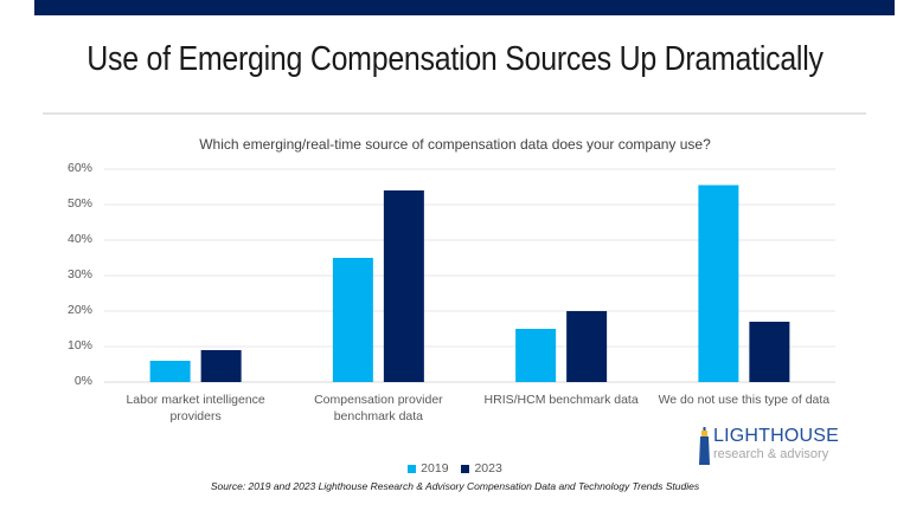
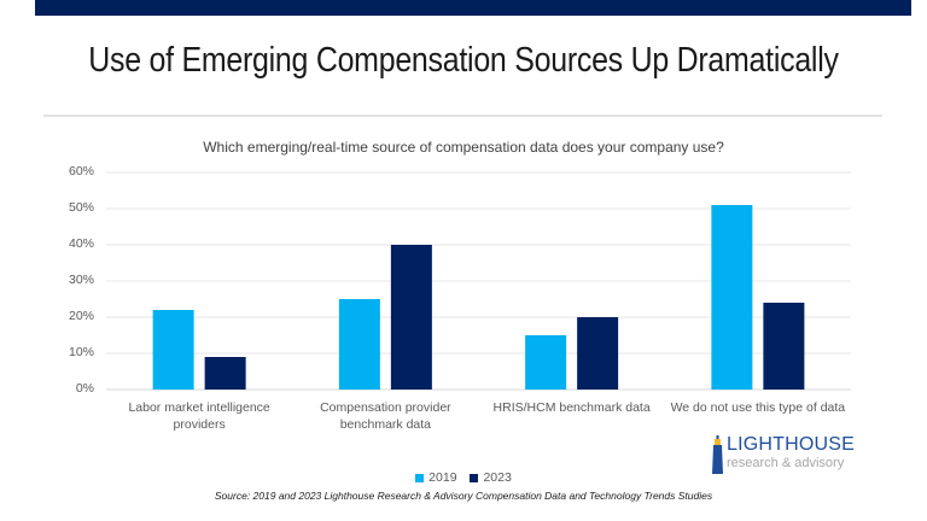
2019/Labor market intelligence providers: 6% -> 22%
2019/Compensation provider benchmark data: 35% -> 25%
2023/Compensation provider benchmark data: 54% -> 40%
2019/We do not use this type of data: 56% -> 51%
2023/We do not use this type of data: 17% -> 24%
